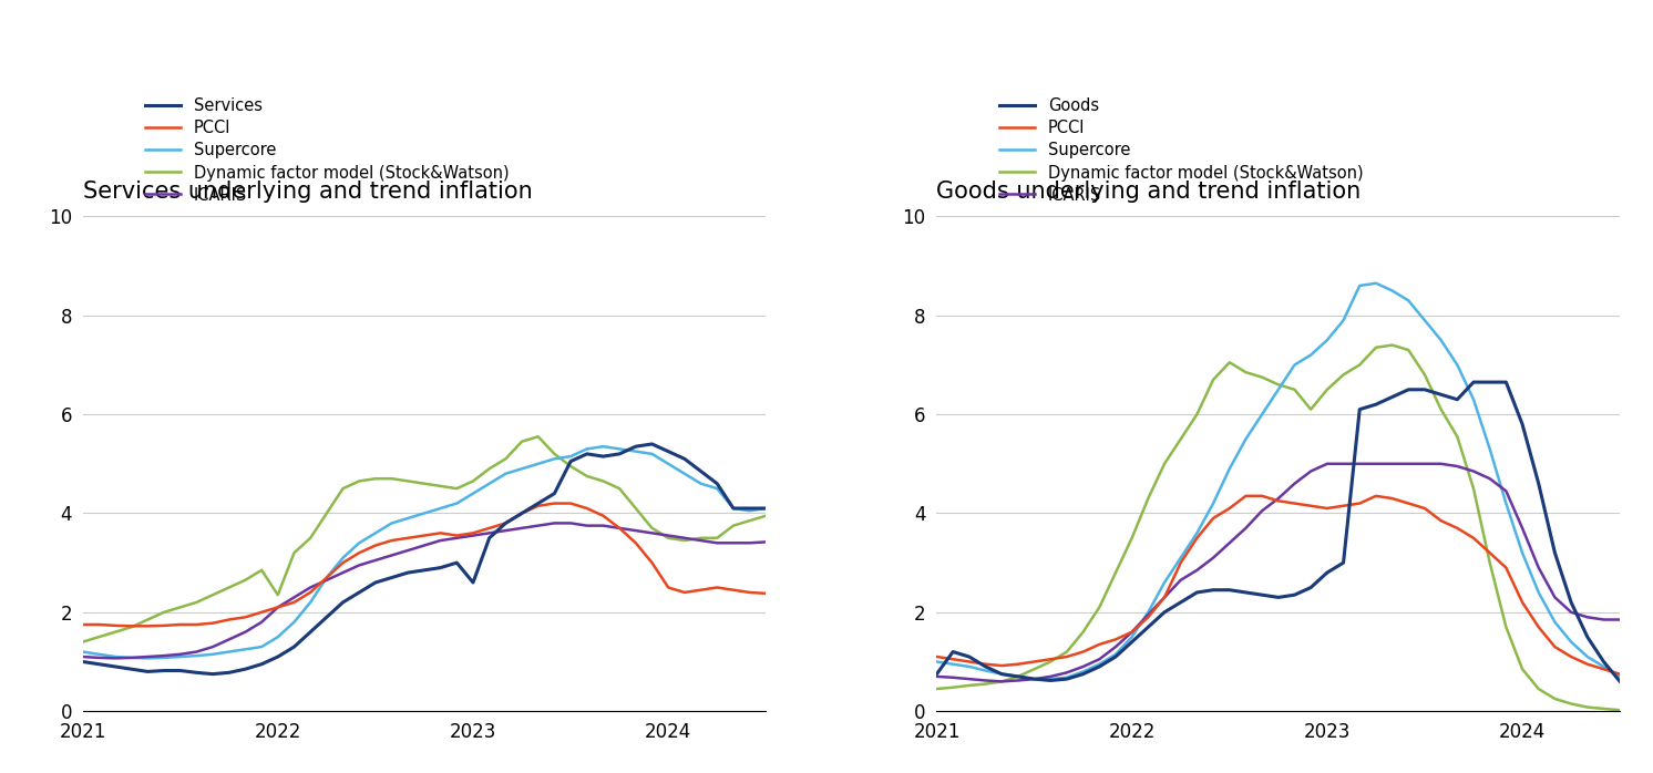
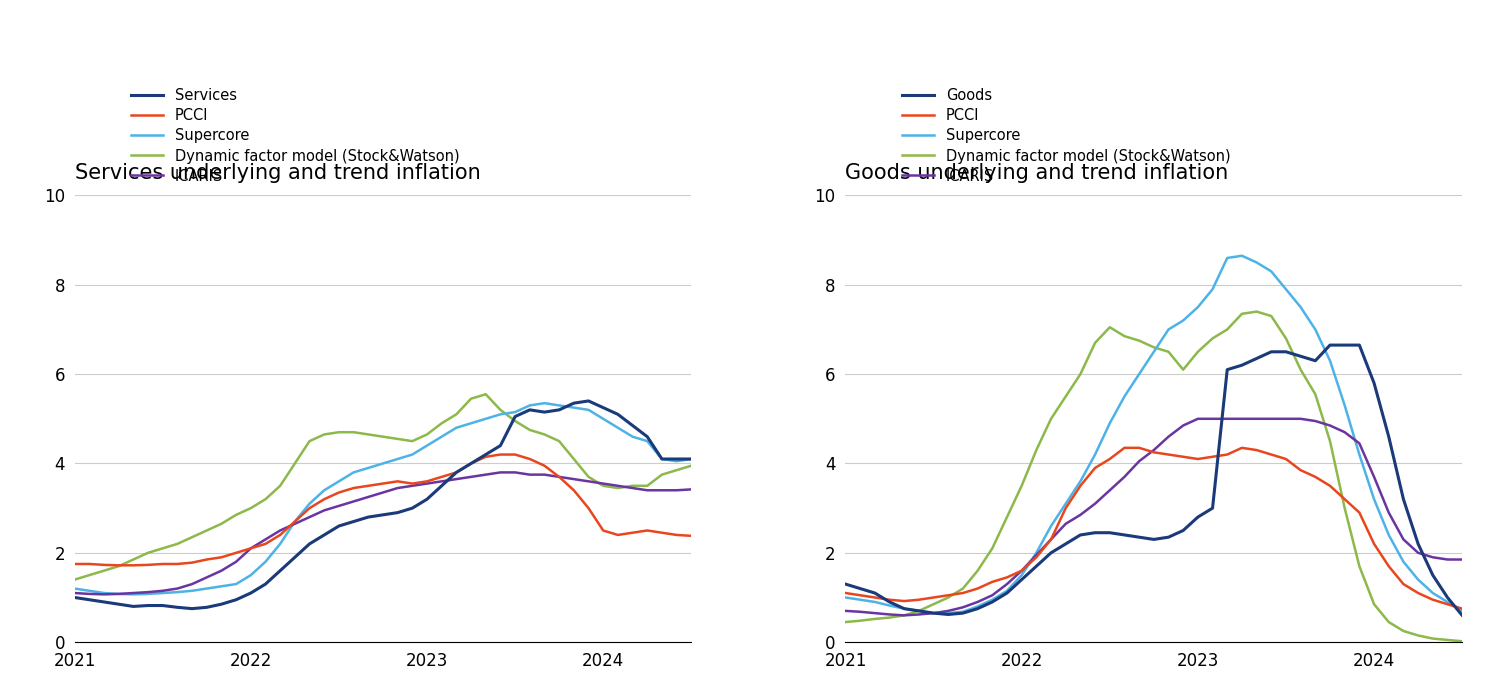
Services underlying and trend inflation/Dynamic factor model (Stock&Watson)/2022: 2.35 -> 3.00
Services underlying and trend inflation/Services/2023: 2.60 -> 3.20
Goods underlying and trend inflation/Goods/2021: 0.75 -> 1.30
